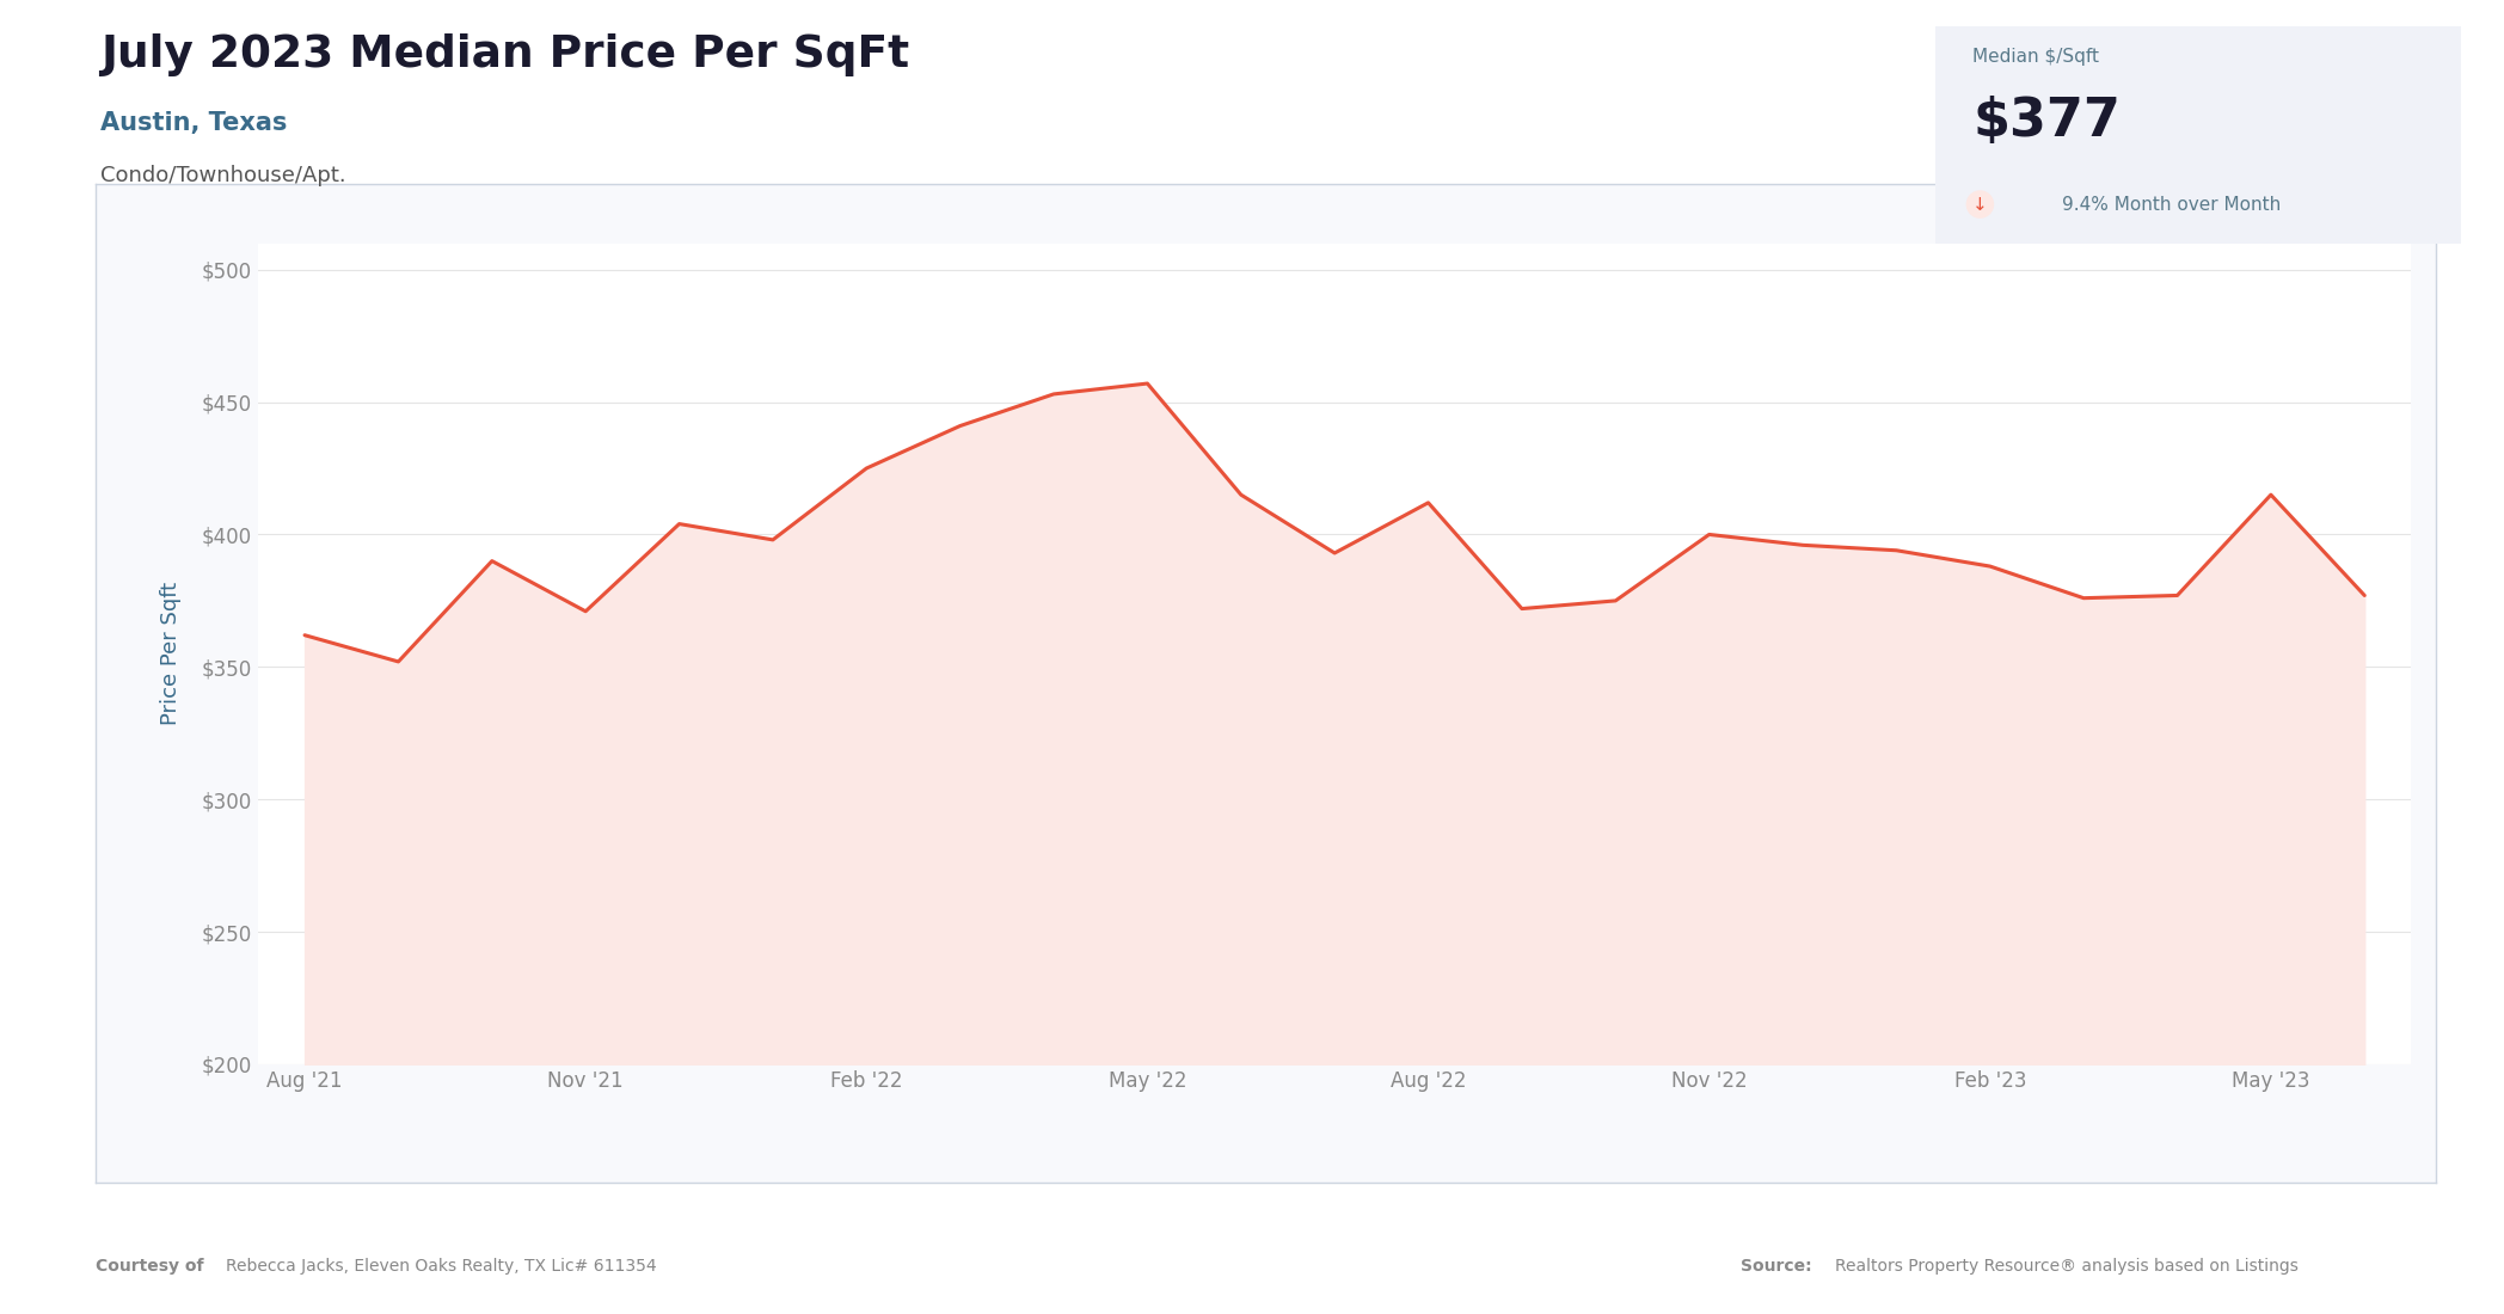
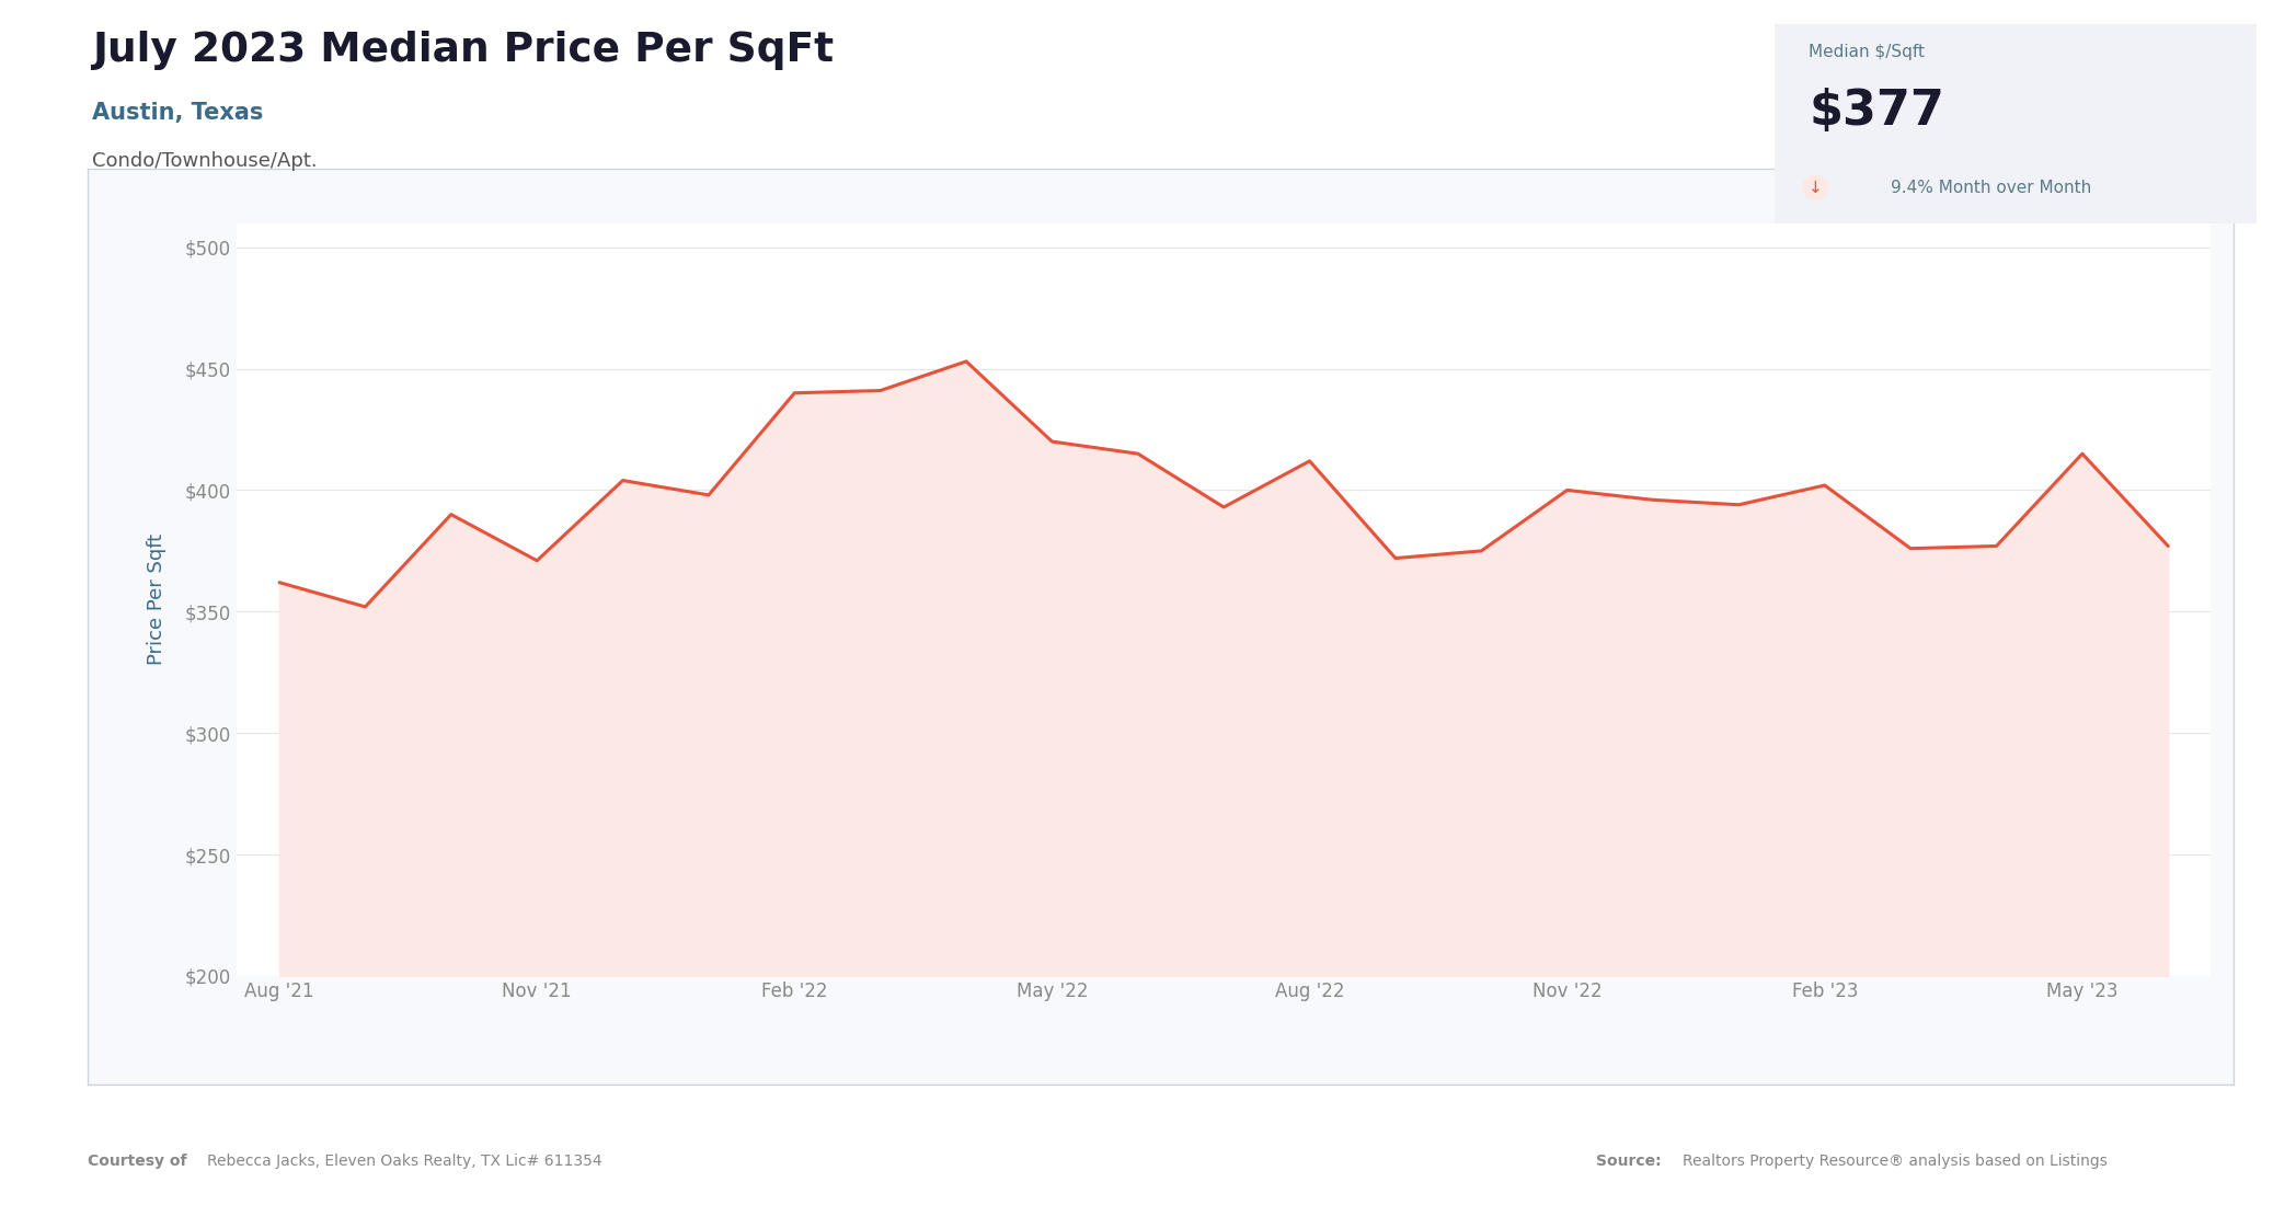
Feb '22: $425 -> $440
May '22: $457 -> $420
Feb '23: $388 -> $402
